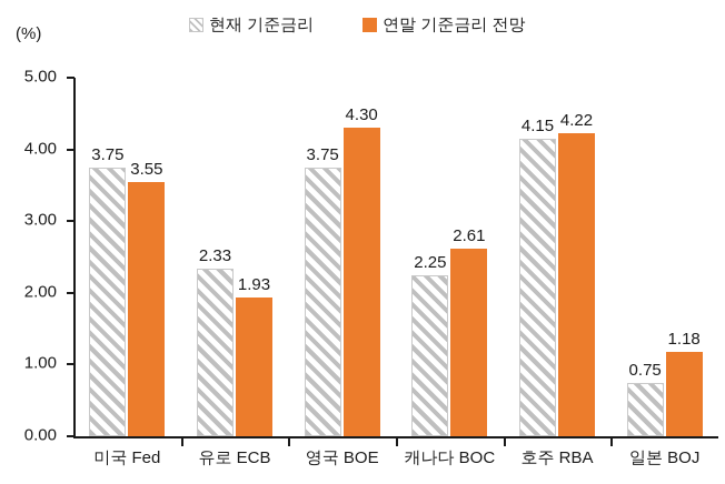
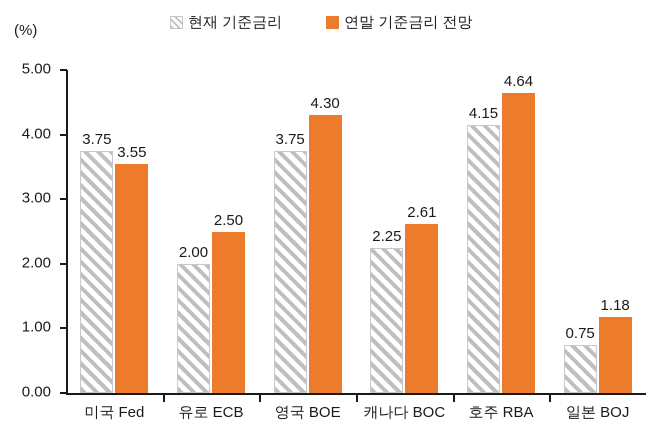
현재 기준금리/유로 ECB: 2.33 -> 2.00
연말 기준금리 전망/유로 ECB: 1.93 -> 2.50
연말 기준금리 전망/호주 RBA: 4.22 -> 4.64
